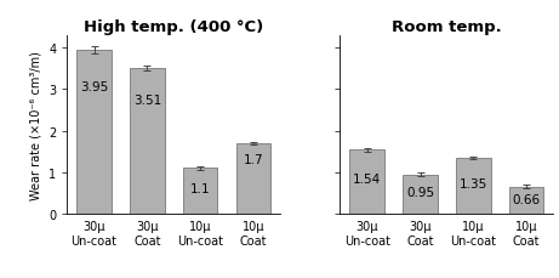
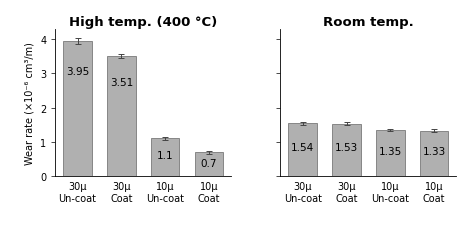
High temp. (400 °C)/10μ Coat: 1.7 -> 0.7
Room temp./30μ Coat: 0.95 -> 1.53
Room temp./10μ Coat: 0.66 -> 1.33
